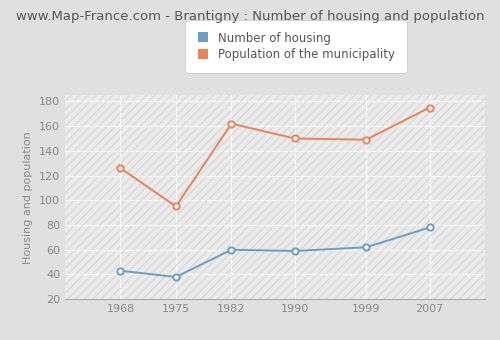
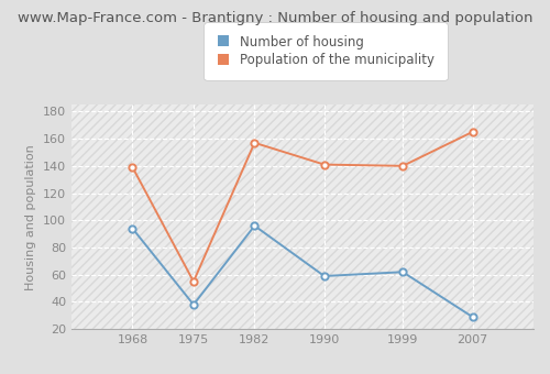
Number of housing/1968: 43 -> 94
Population of the municipality/1968: 126 -> 139
Population of the municipality/1975: 95 -> 55
Number of housing/1982: 60 -> 96
Population of the municipality/1982: 162 -> 157
Population of the municipality/1990: 150 -> 141
Population of the municipality/1999: 149 -> 140
Number of housing/2007: 78 -> 29
Population of the municipality/2007: 175 -> 165
